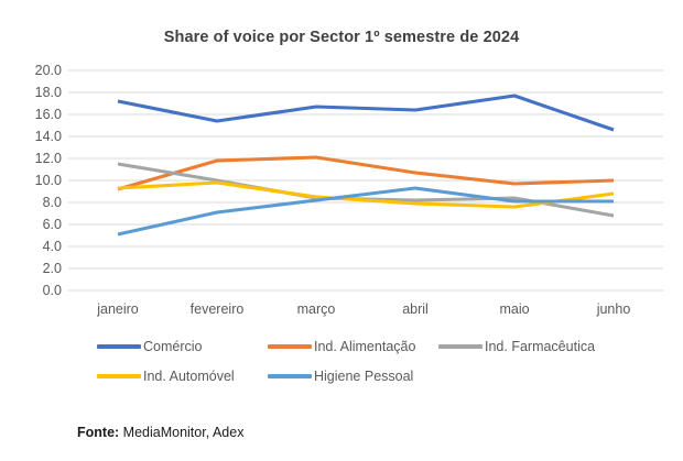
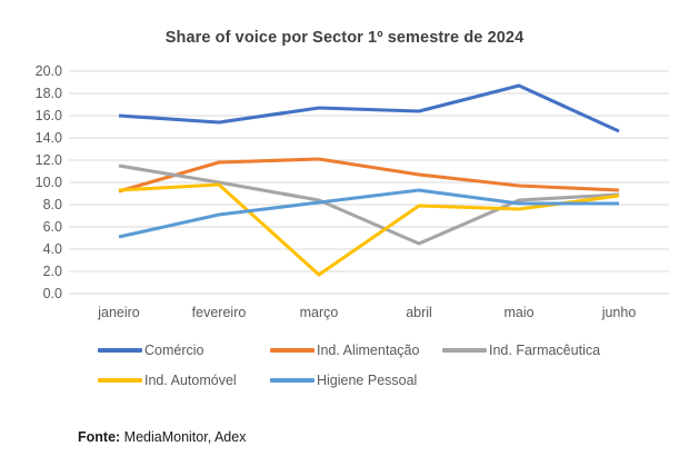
Comércio/janeiro: 17.2 -> 16.0
Ind. Automóvel/março: 8.5 -> 1.7
Ind. Farmacêutica/abril: 8.2 -> 4.5
Comércio/maio: 17.7 -> 18.7
Ind. Alimentação/junho: 10.0 -> 9.3
Ind. Farmacêutica/junho: 6.8 -> 8.9
